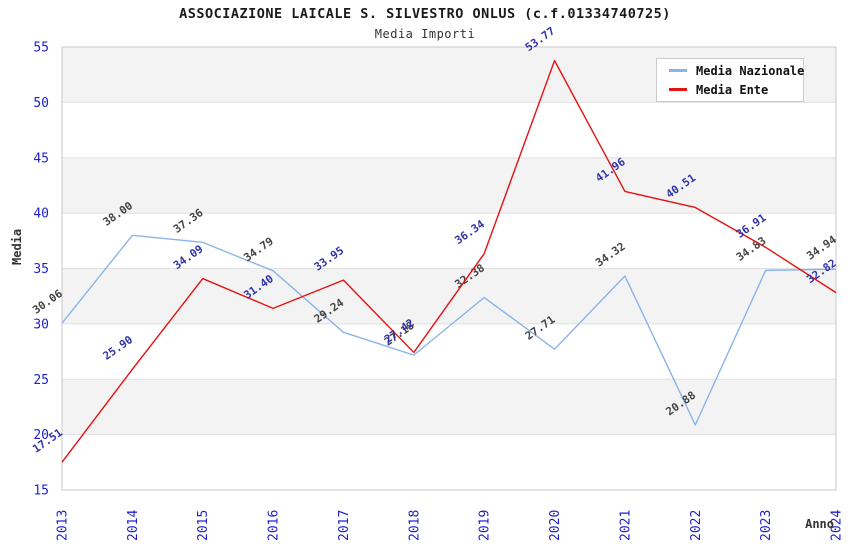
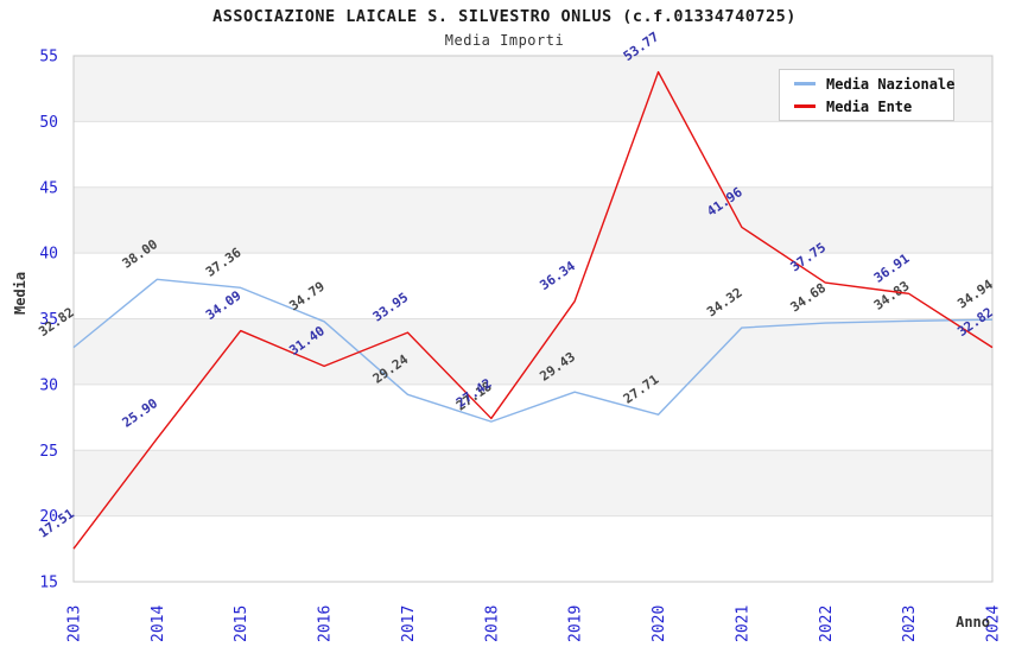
Media Nazionale/2013: 30.06 -> 32.82
Media Nazionale/2019: 32.38 -> 29.43
Media Nazionale/2022: 20.88 -> 34.68
Media Ente/2022: 40.51 -> 37.75
